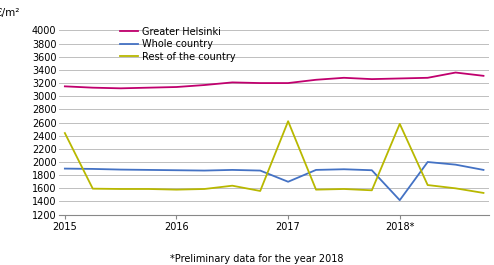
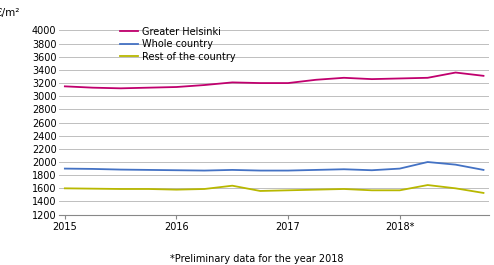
Rest of the country/2015: 2440 -> 1600
Whole country/2017: 1700 -> 1870
Rest of the country/2017: 2620 -> 1570
Whole country/2018*: 1420 -> 1900
Rest of the country/2018*: 2580 -> 1570
